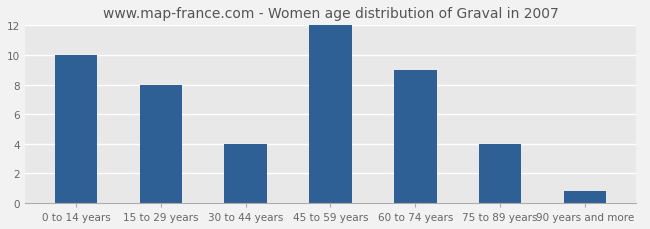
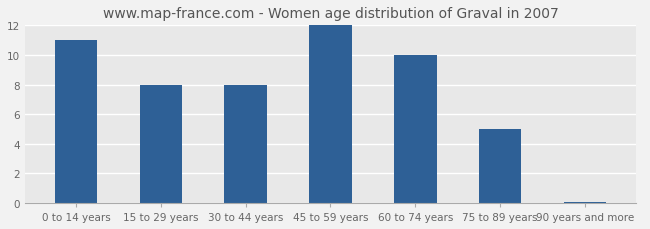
0 to 14 years: 10.0 -> 11.0
30 to 44 years: 4.0 -> 8.0
60 to 74 years: 9.0 -> 10.0
75 to 89 years: 4.0 -> 5.0
90 years and more: 0.8 -> 0.1
